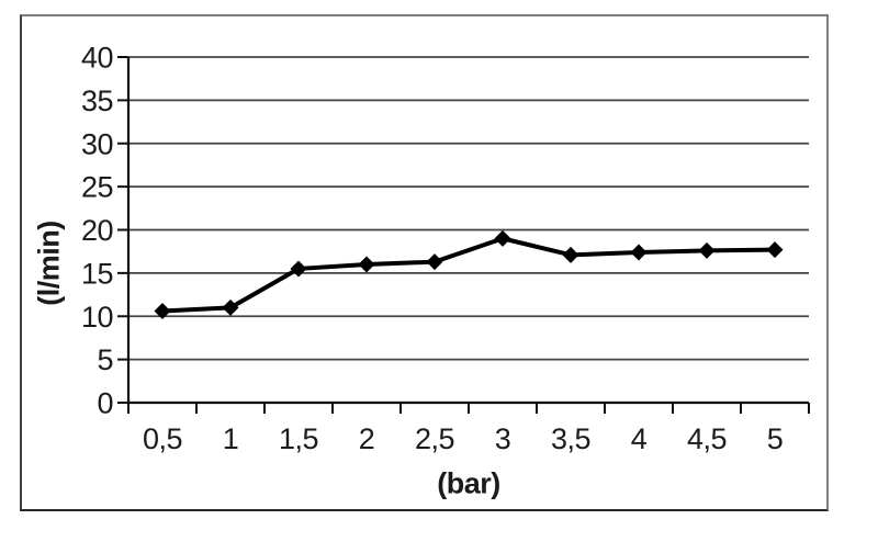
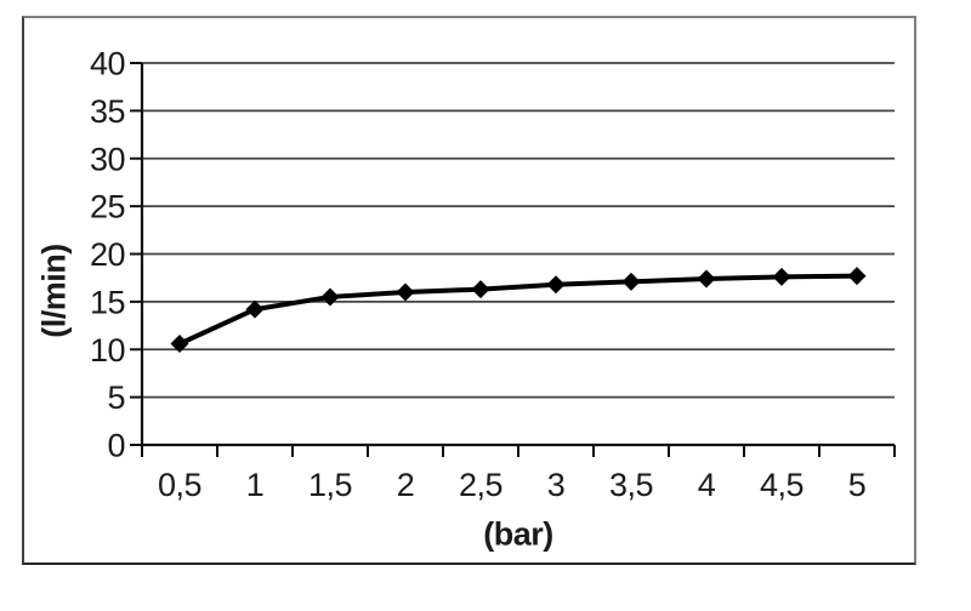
1: 11 -> 14
3: 19 -> 17
